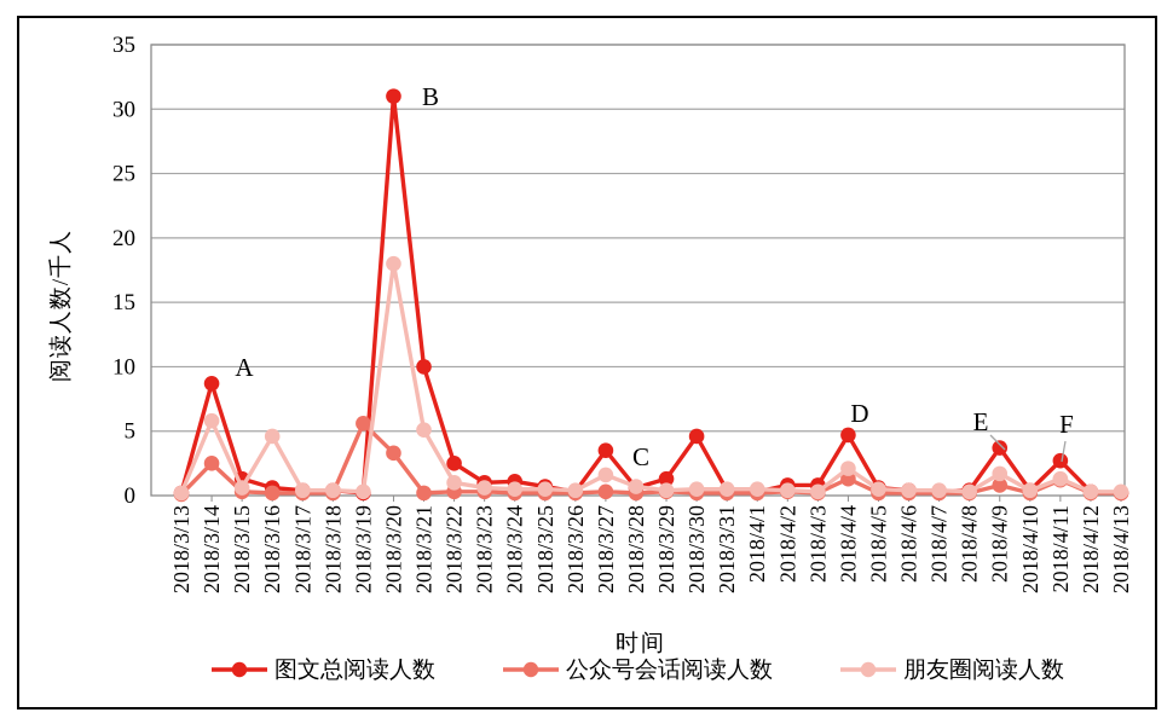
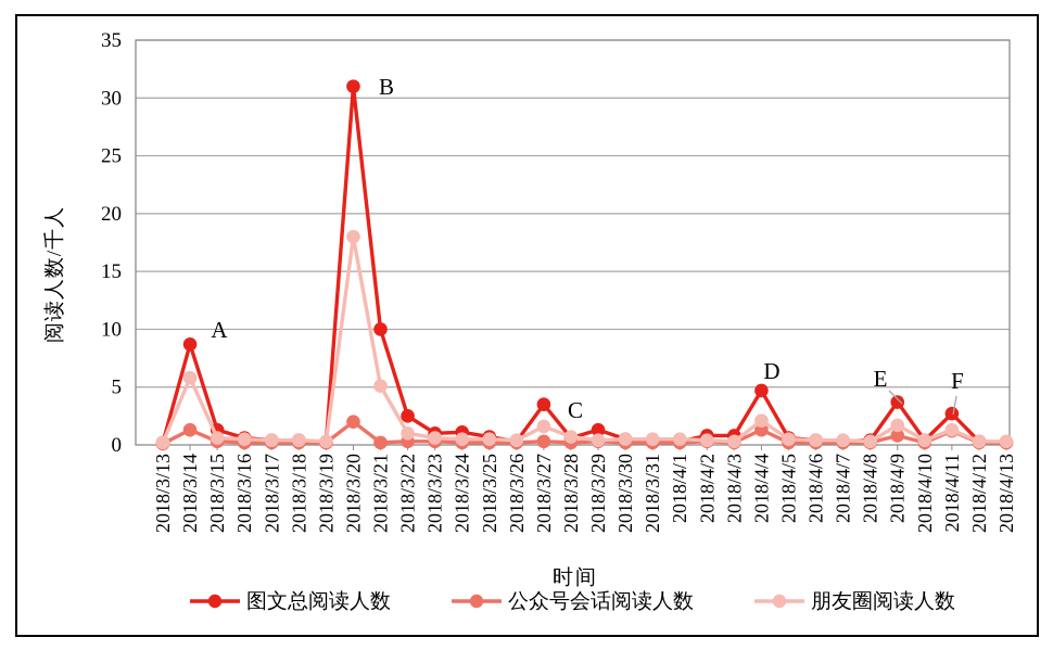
公众号会话阅读人数/2018/3/14: 2.5 -> 1.3
朋友圈阅读人数/2018/3/16: 4.6 -> 0.5
公众号会话阅读人数/2018/3/19: 5.6 -> 0.2
公众号会话阅读人数/2018/3/20: 3.3 -> 2.0
图文总阅读人数/2018/3/30: 4.6 -> 0.5
